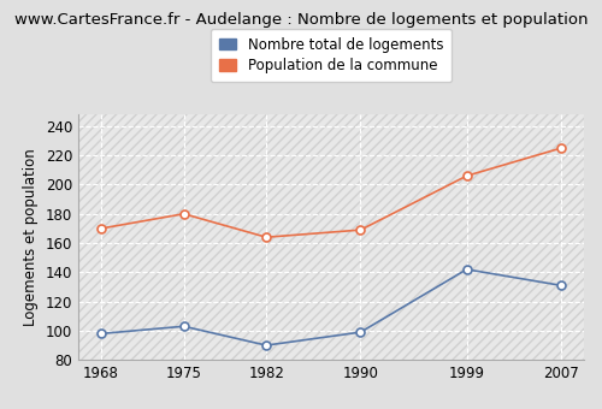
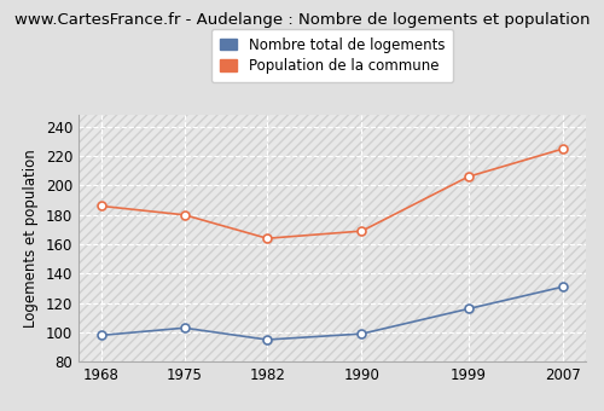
Population de la commune/1968: 170 -> 186
Nombre total de logements/1982: 90 -> 95
Nombre total de logements/1999: 142 -> 116
